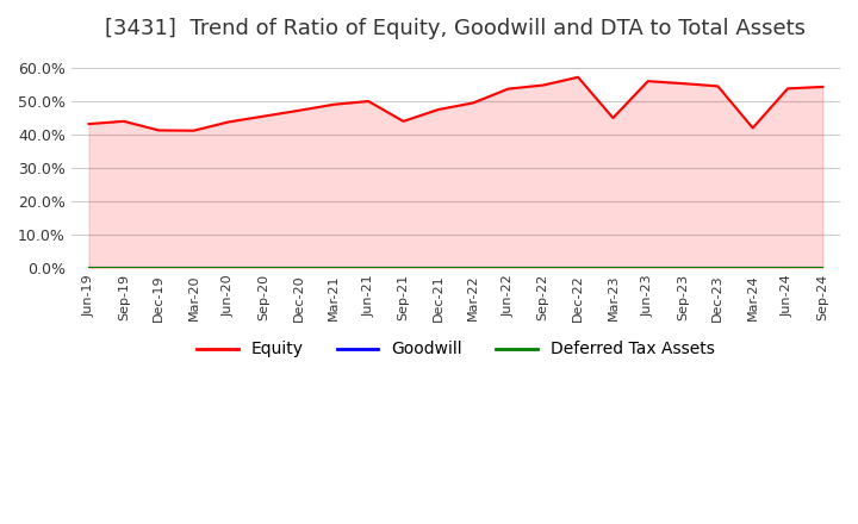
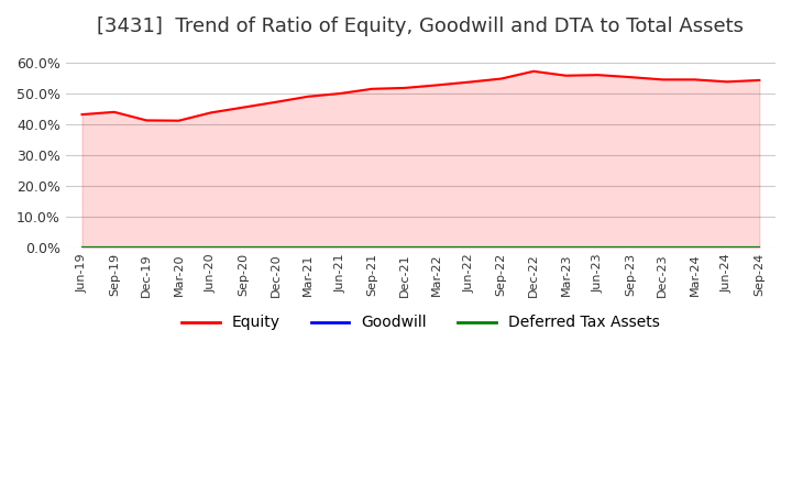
Equity/Sep-21: 44.0% -> 51.5%
Equity/Dec-21: 47.5% -> 51.8%
Equity/Mar-22: 49.5% -> 52.7%
Equity/Mar-23: 45.0% -> 55.8%
Equity/Mar-24: 42.0% -> 54.5%
